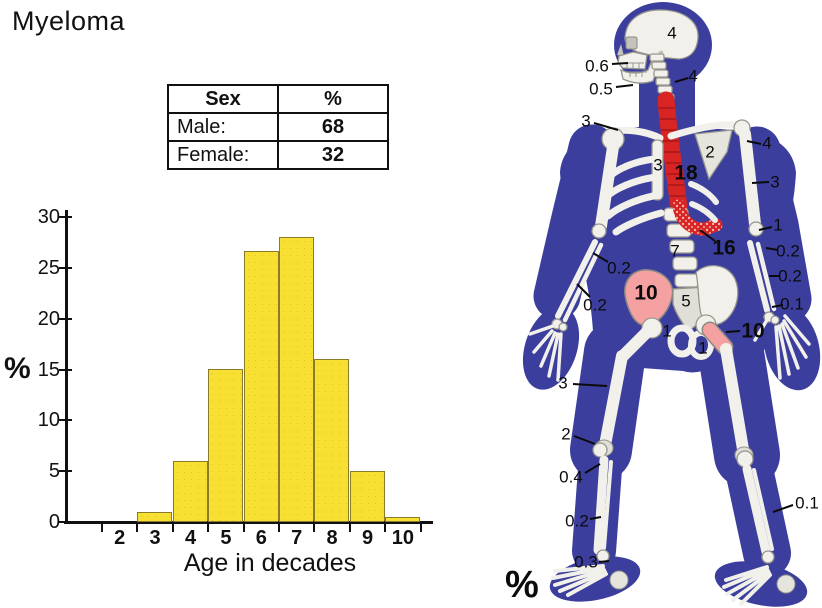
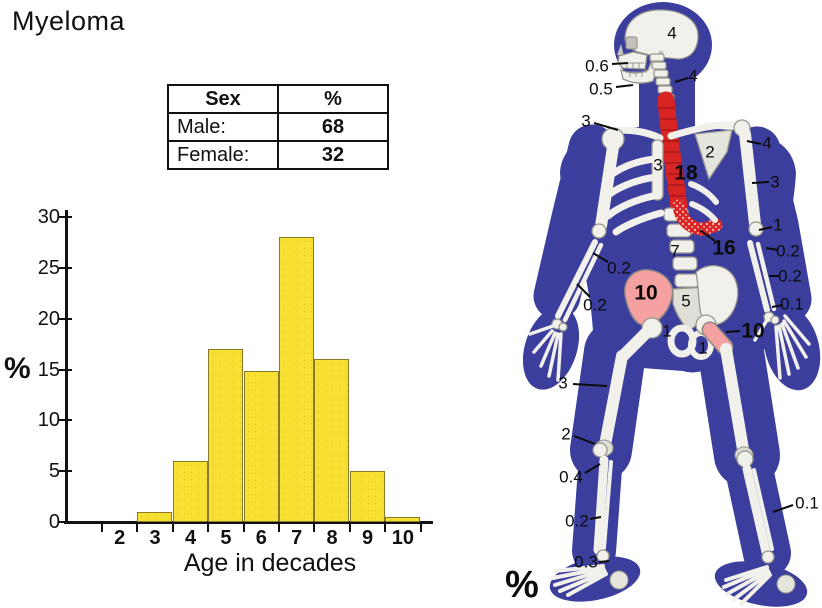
5: 15.0 -> 17.0
6: 26.7 -> 14.9
